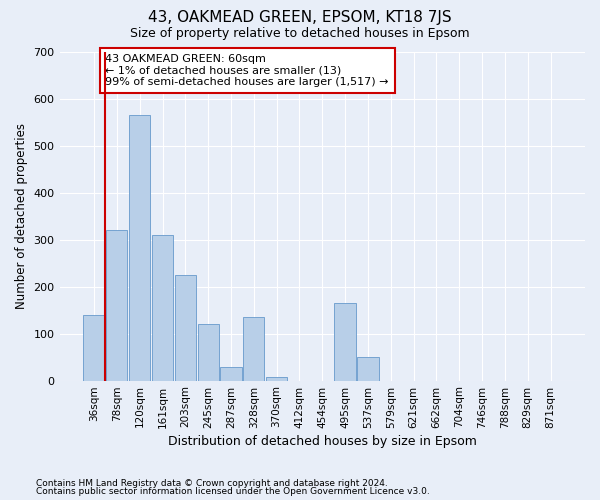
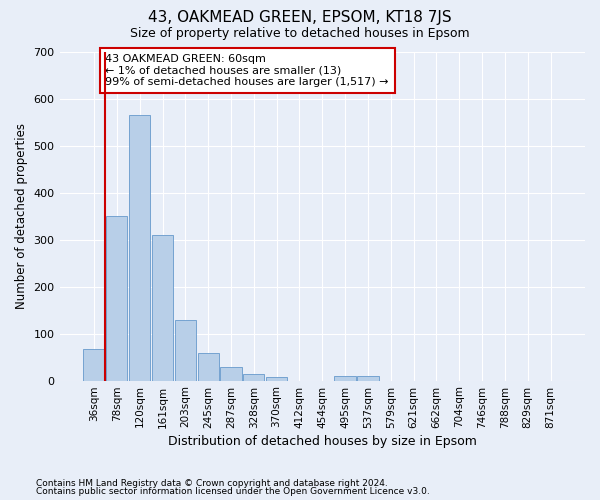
36sqm: 140 -> 68
78sqm: 320 -> 350
203sqm: 225 -> 128
245sqm: 120 -> 58
328sqm: 135 -> 14
495sqm: 165 -> 10
537sqm: 50 -> 10
